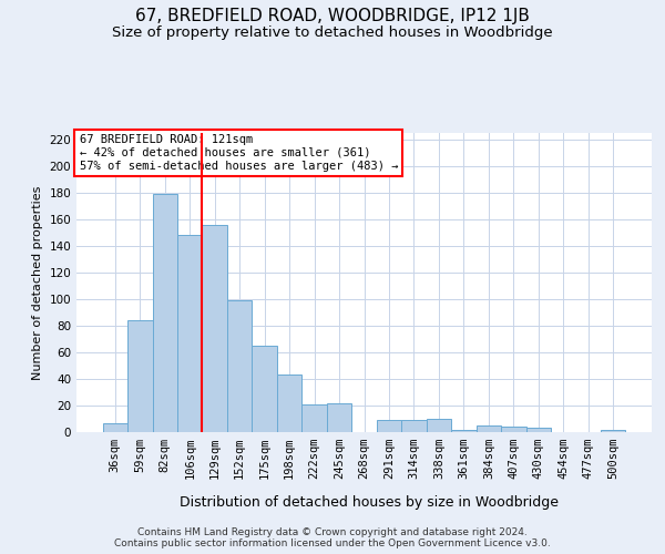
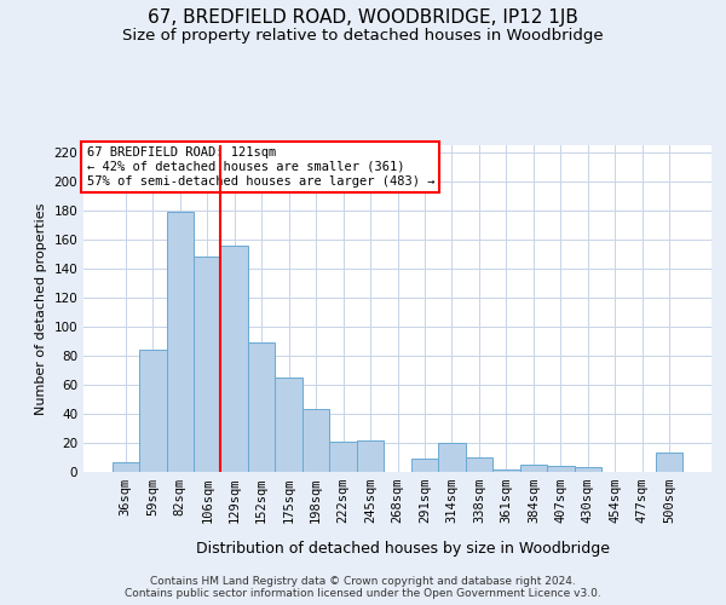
152sqm: 99 -> 89
314sqm: 9 -> 20
500sqm: 2 -> 13
